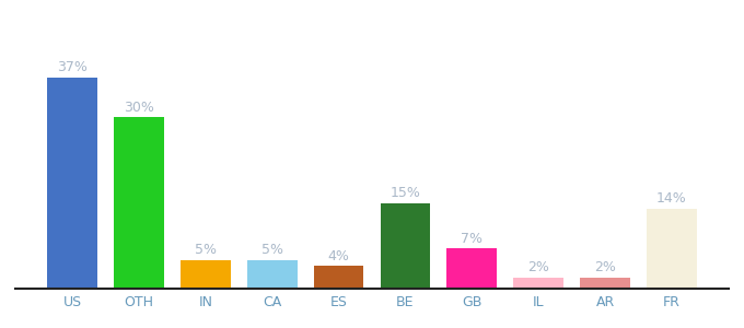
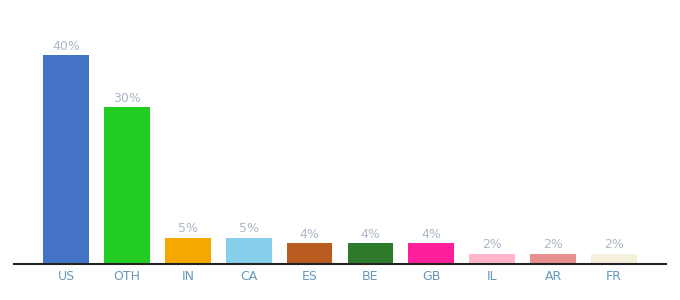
US: 37% -> 40%
BE: 15% -> 4%
GB: 7% -> 4%
FR: 14% -> 2%
